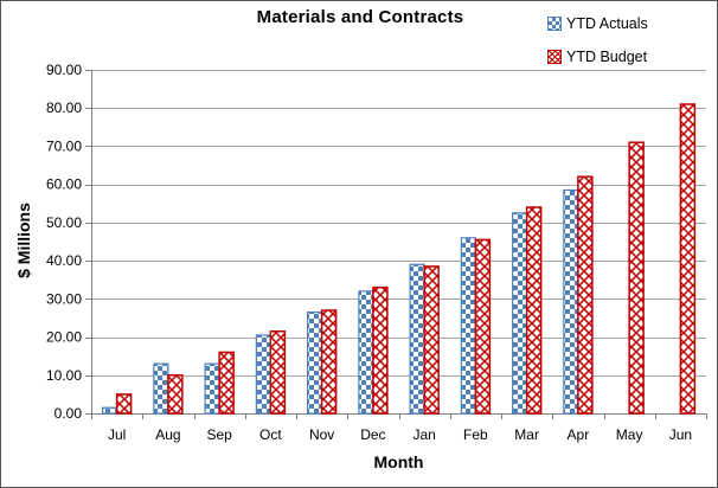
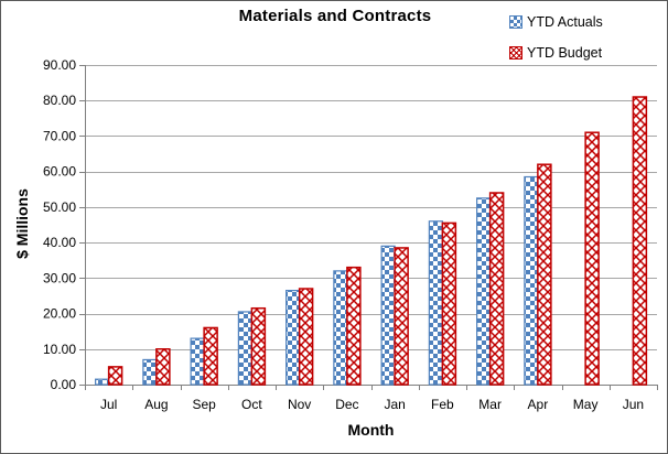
YTD Actuals/Aug: 13 -> 7
